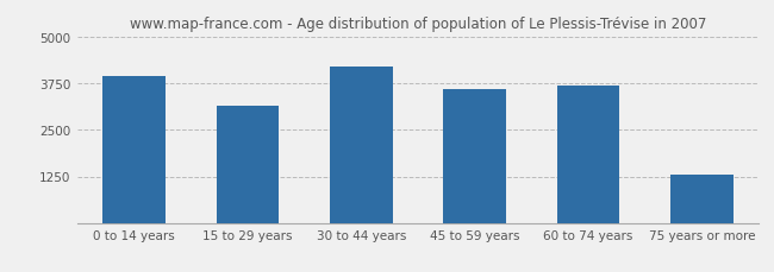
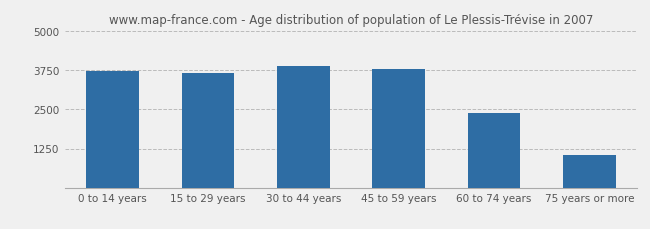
0 to 14 years: 3950 -> 3720
15 to 29 years: 3150 -> 3660
30 to 44 years: 4200 -> 3900
45 to 59 years: 3600 -> 3780
60 to 74 years: 3700 -> 2380
75 years or more: 1300 -> 1050
